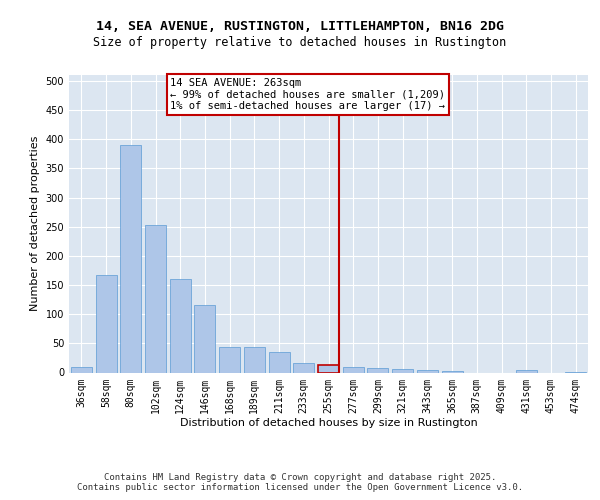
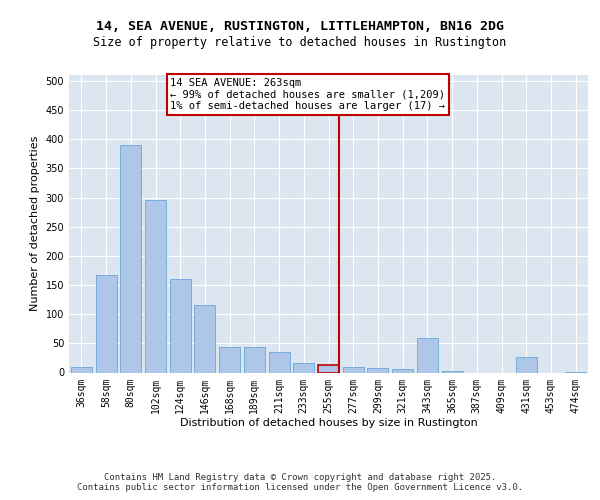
102sqm: 253 -> 296
343sqm: 4 -> 60
431sqm: 4 -> 26
